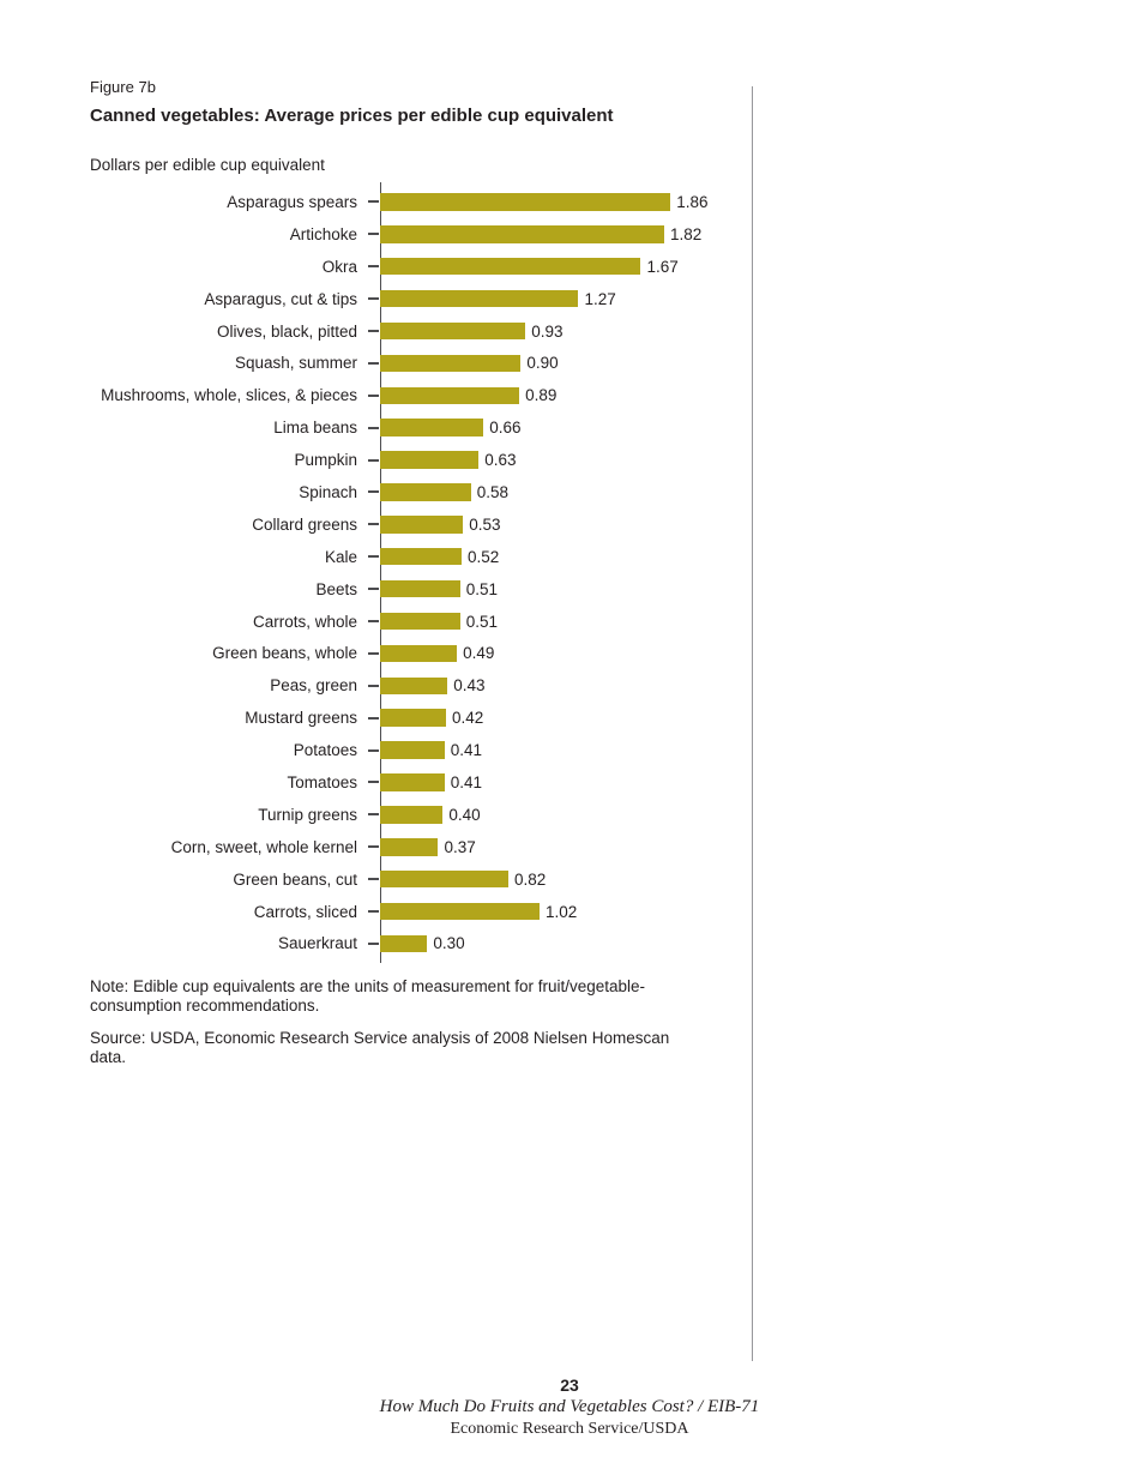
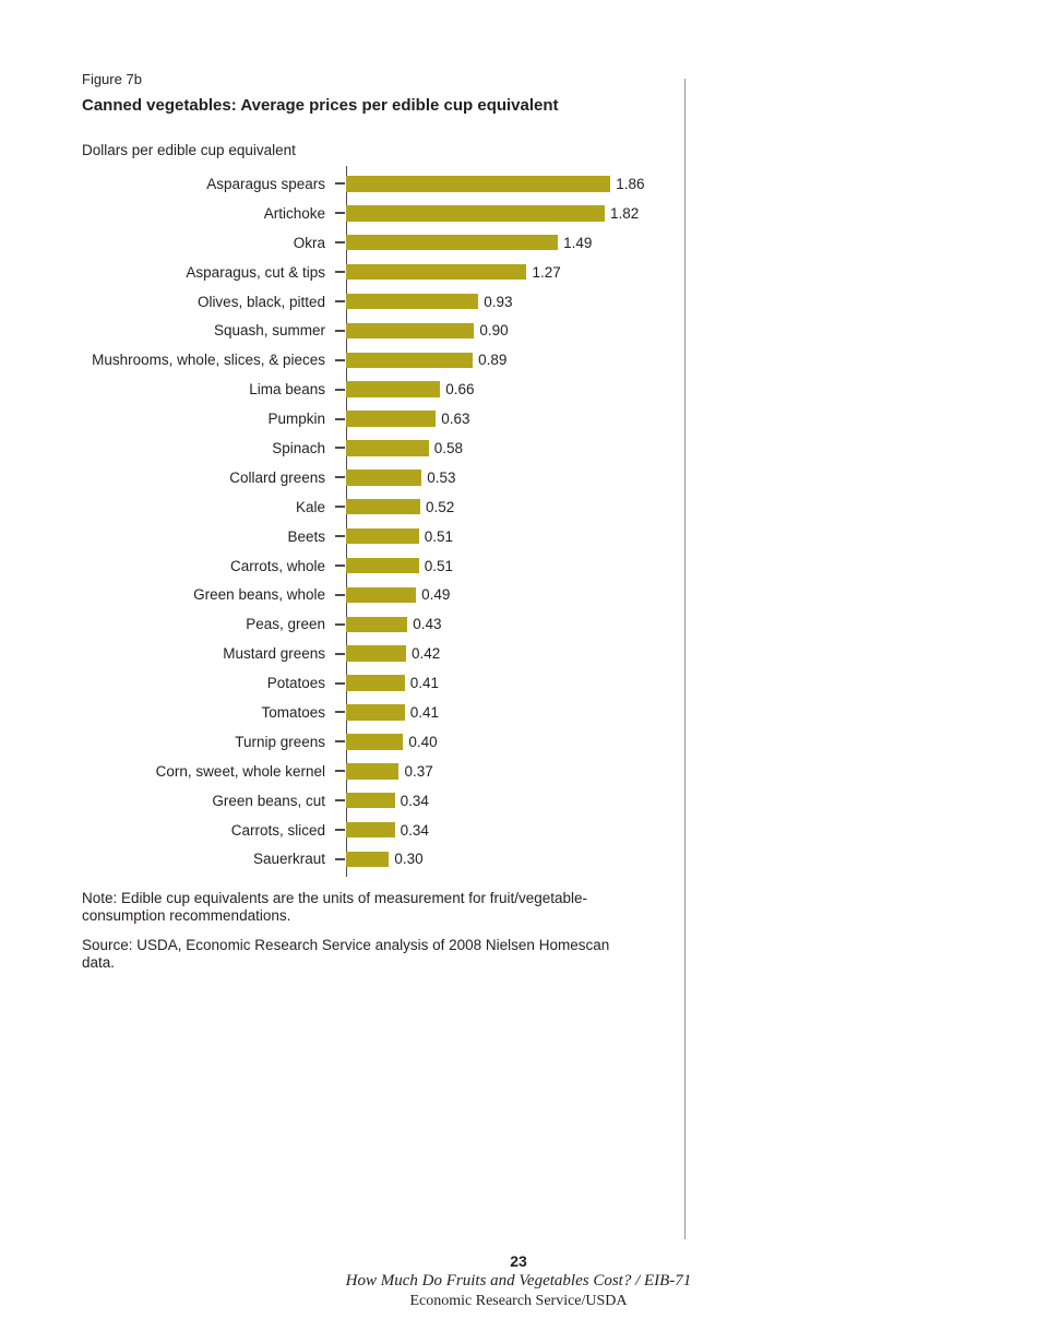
Okra: 1.67 -> 1.49
Green beans, cut: 0.82 -> 0.34
Carrots, sliced: 1.02 -> 0.34
